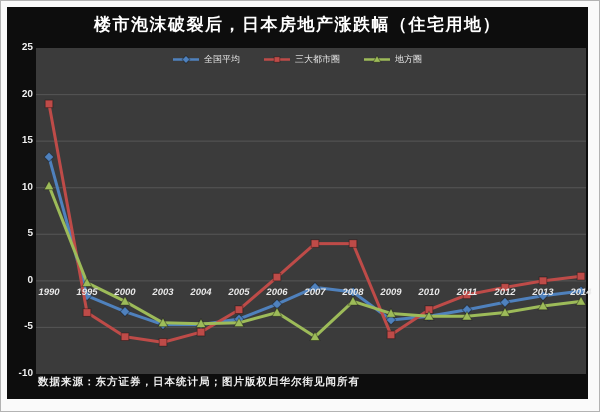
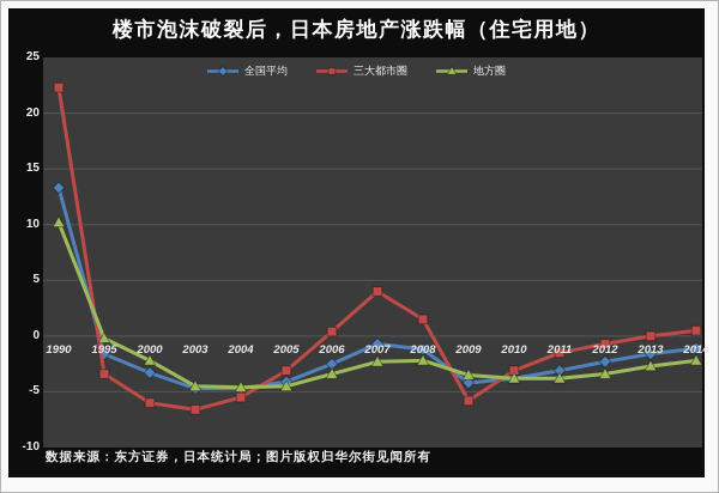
三大都市圈/1990: 19 -> 22
地方圈/2007: -6 -> -2
三大都市圈/2008: 4 -> 2
